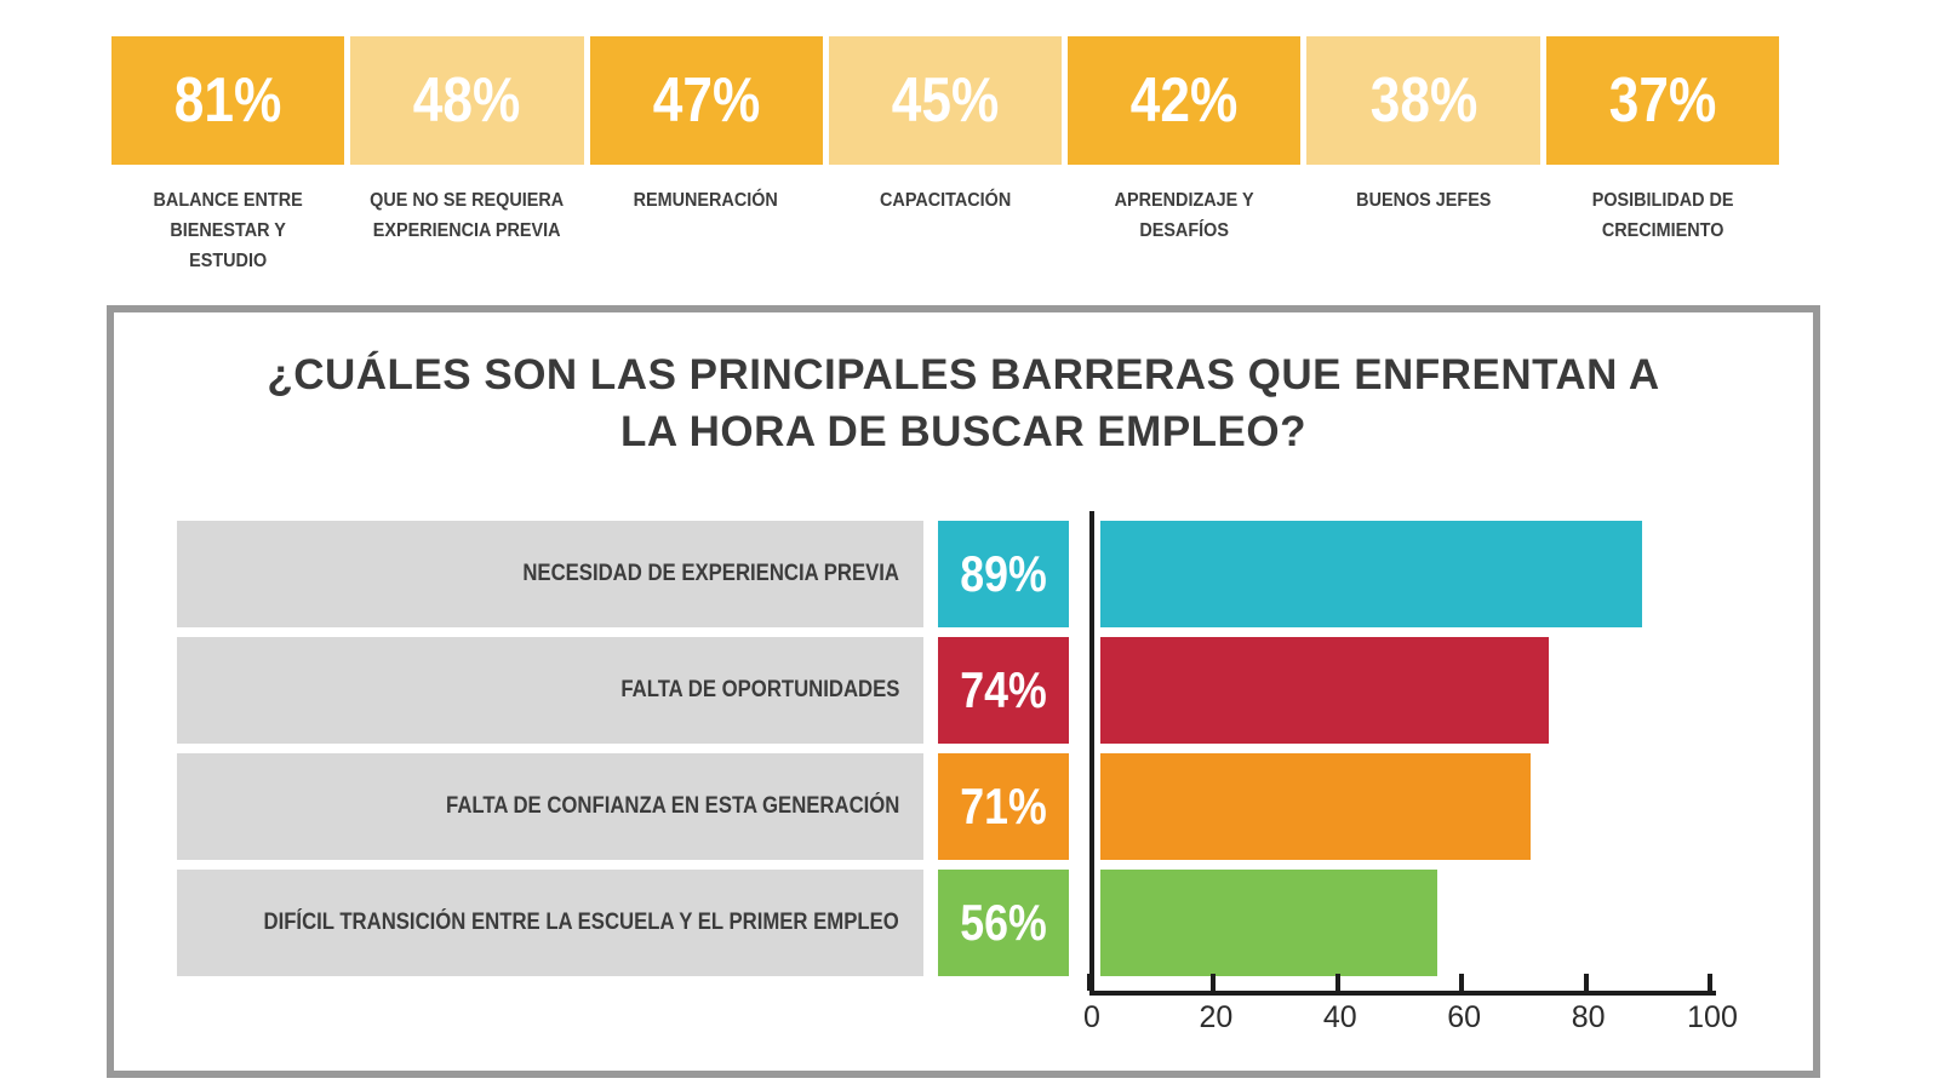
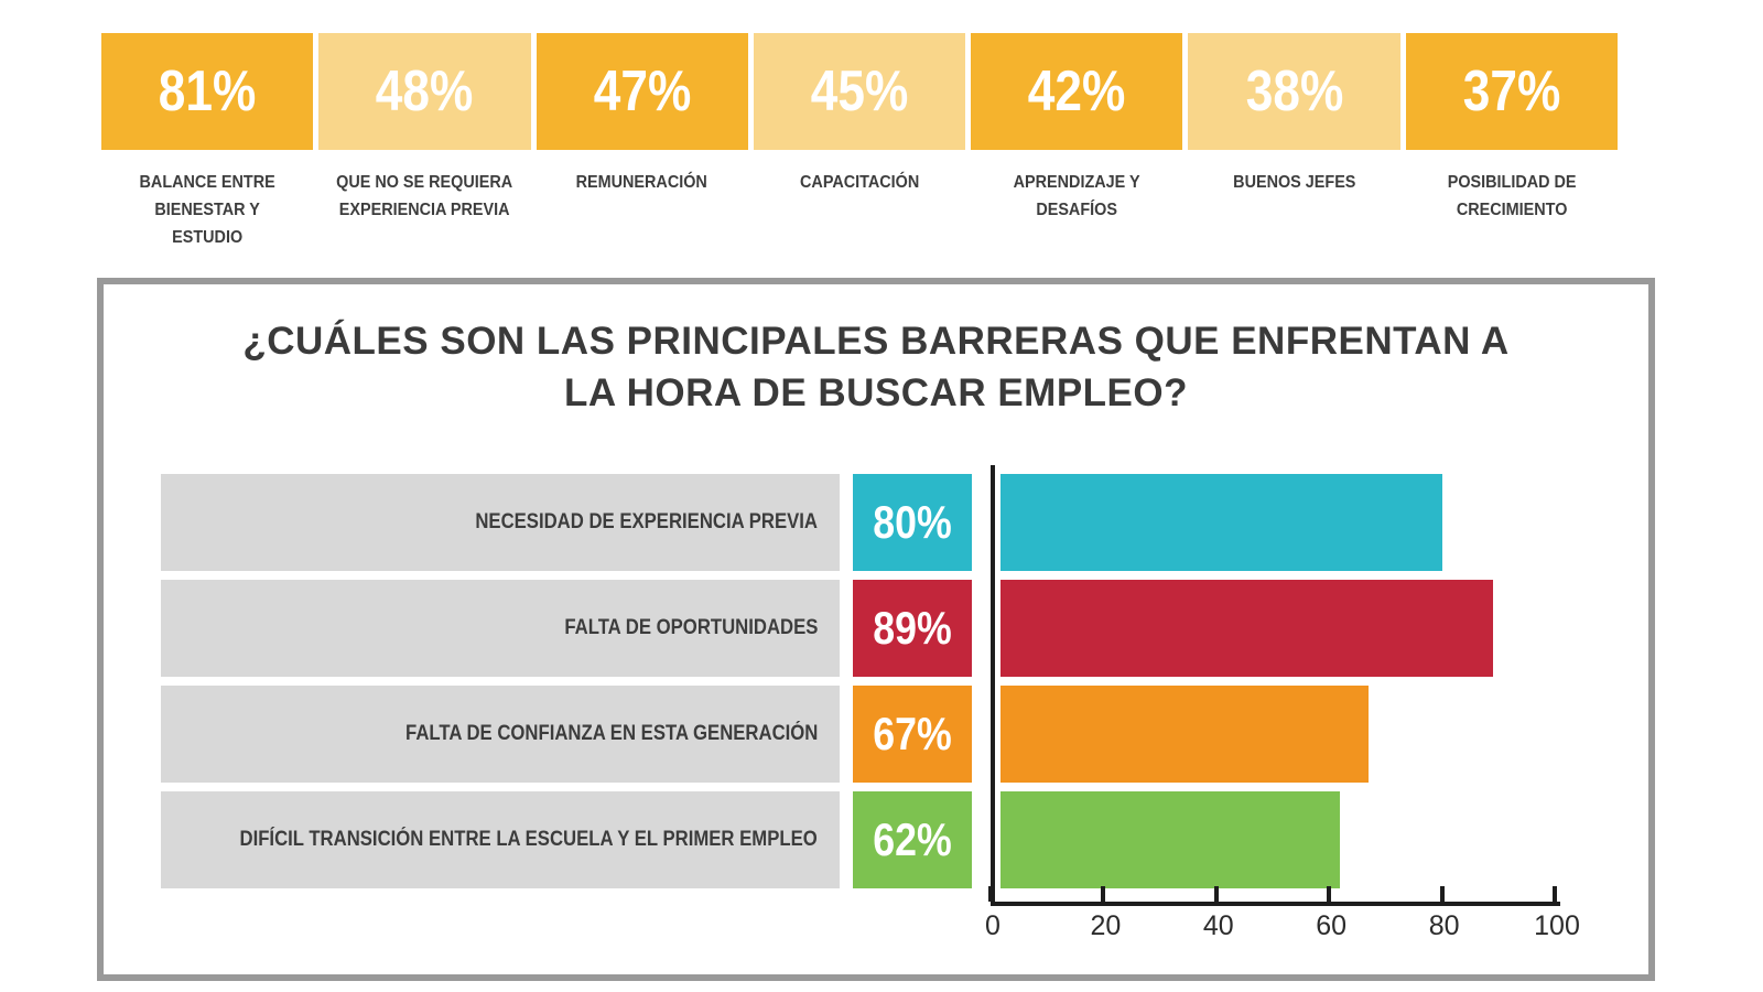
NECESIDAD DE EXPERIENCIA PREVIA: 89% -> 80%
FALTA DE OPORTUNIDADES: 74% -> 89%
FALTA DE CONFIANZA EN ESTA GENERACIÓN: 71% -> 67%
DIFÍCIL TRANSICIÓN ENTRE LA ESCUELA Y EL PRIMER EMPLEO: 56% -> 62%
